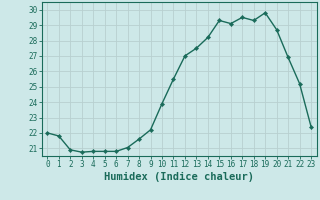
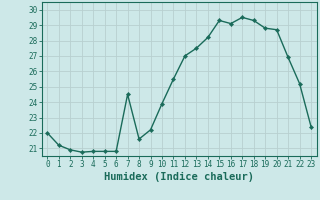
1: 21.8 -> 21.2
7: 21.1 -> 24.5
19: 29.8 -> 28.8
